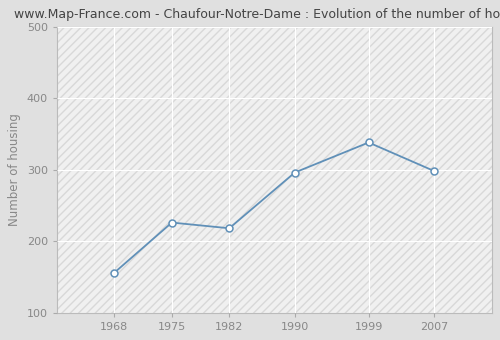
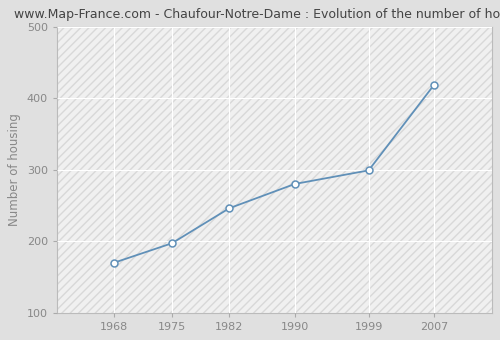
1968: 156 -> 170
1975: 226 -> 197
1982: 218 -> 246
1990: 296 -> 280
1999: 338 -> 299
2007: 298 -> 419
